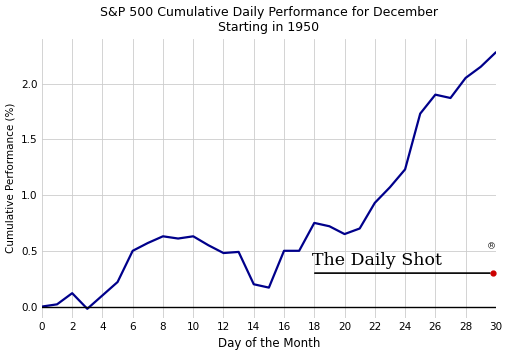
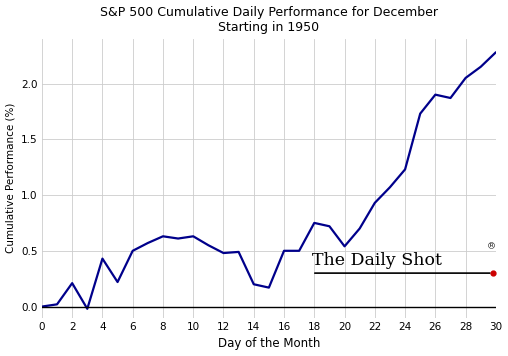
2: 0.12 -> 0.21
4: 0.10 -> 0.43
20: 0.65 -> 0.54
